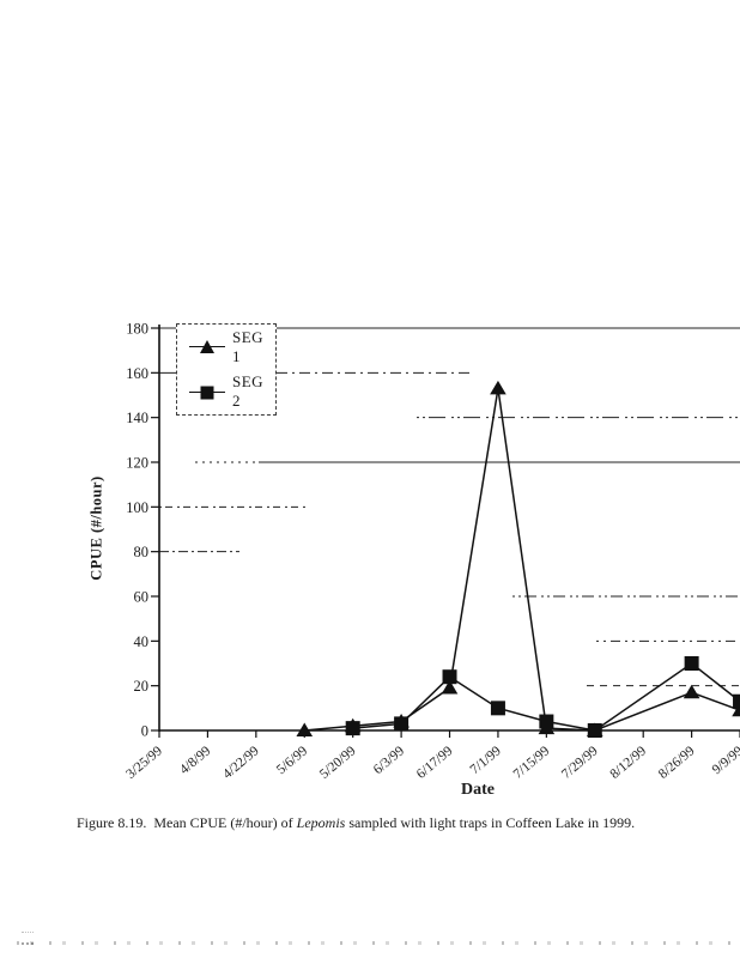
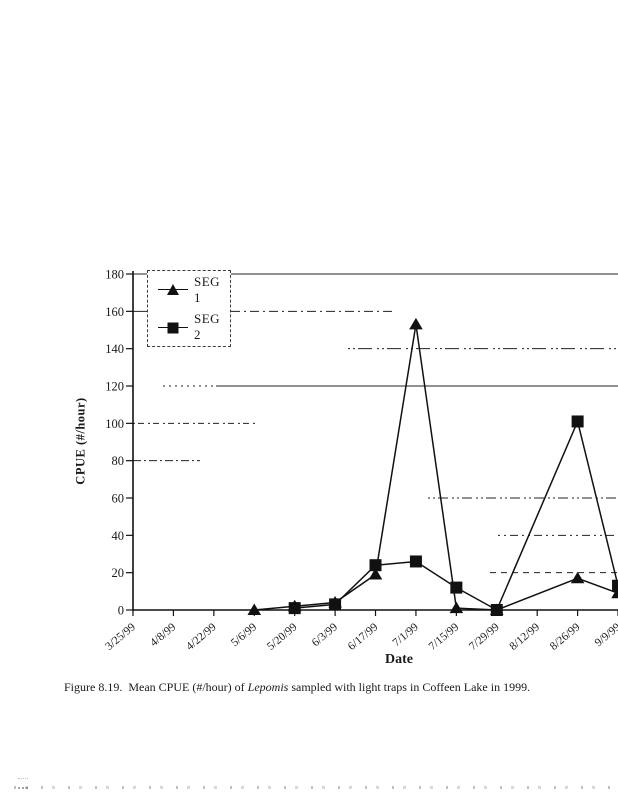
SEG 2/7/1/99: 10 -> 26
SEG 2/7/15/99: 4 -> 12
SEG 2/8/26/99: 30 -> 101
